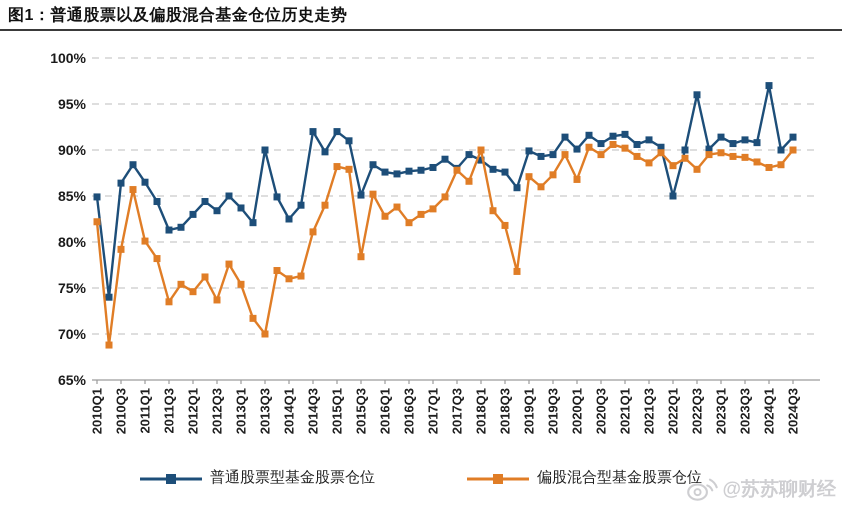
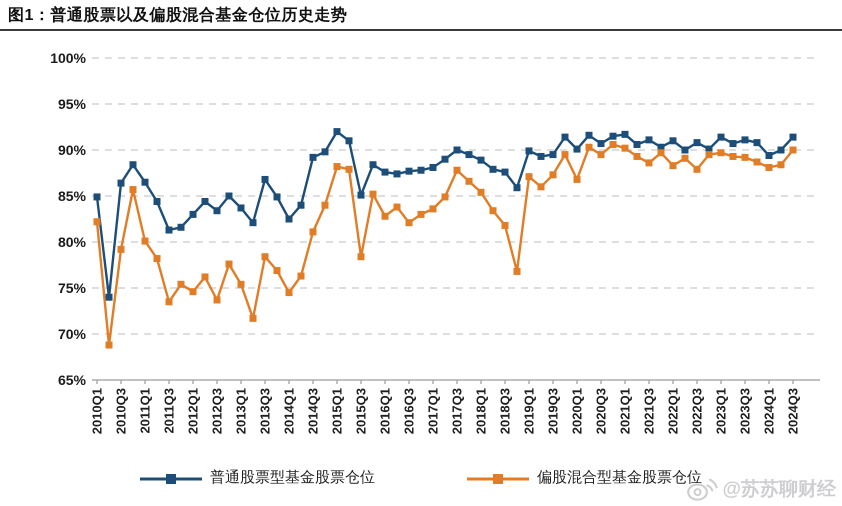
普通股票型基金股票仓位/2013Q3: 90% -> 87%
偏股混合型基金股票仓位/2013Q3: 70% -> 78%
偏股混合型基金股票仓位/2014Q1: 76% -> 74%
普通股票型基金股票仓位/2014Q3: 92% -> 89%
普通股票型基金股票仓位/2017Q3: 88% -> 90%
偏股混合型基金股票仓位/2018Q1: 90% -> 85%
普通股票型基金股票仓位/2022Q1: 85% -> 91%
普通股票型基金股票仓位/2022Q3: 96% -> 91%
普通股票型基金股票仓位/2024Q1: 97% -> 89%
